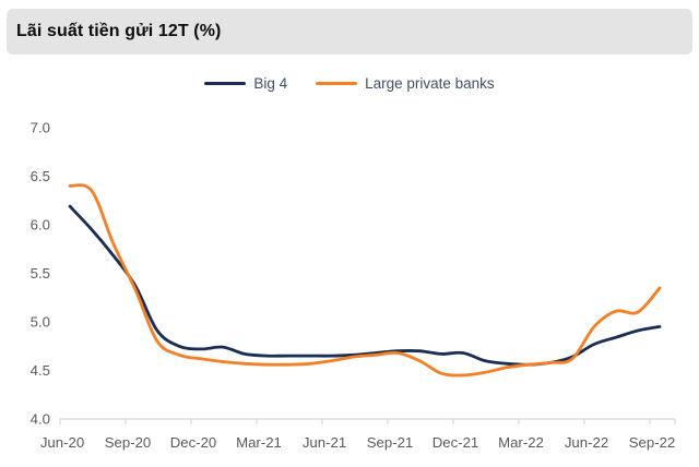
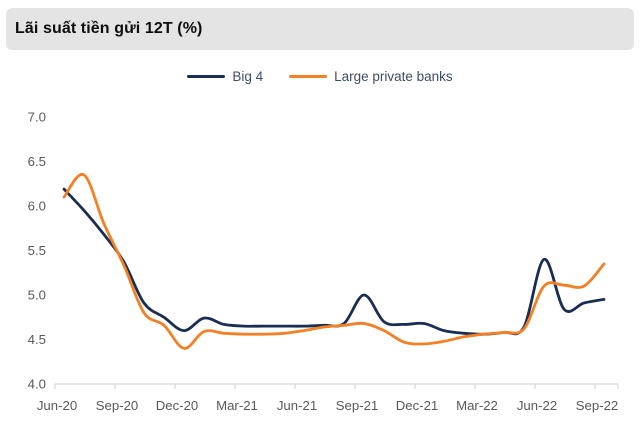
Large private banks/Jun-20: 6.4 -> 6.1
Big 4/Dec-20: 4.7 -> 4.6
Large private banks/Dec-20: 4.6 -> 4.4
Big 4/Sep-21: 4.7 -> 5.0
Big 4/Jun-22: 4.8 -> 5.4
Large private banks/Jun-22: 5.0 -> 5.1
